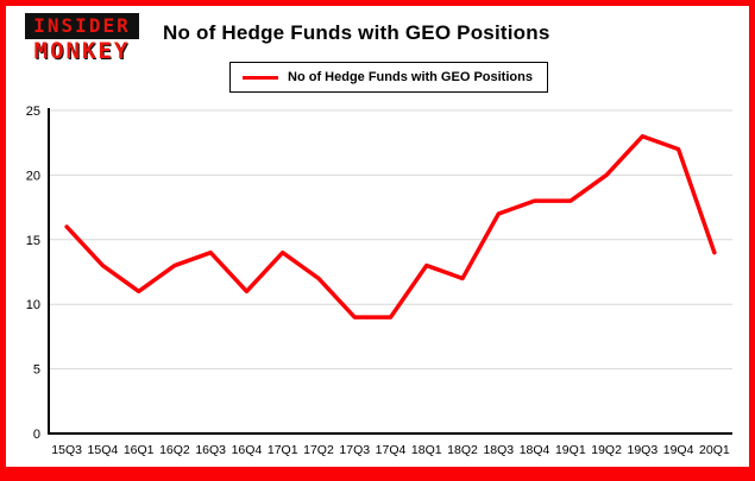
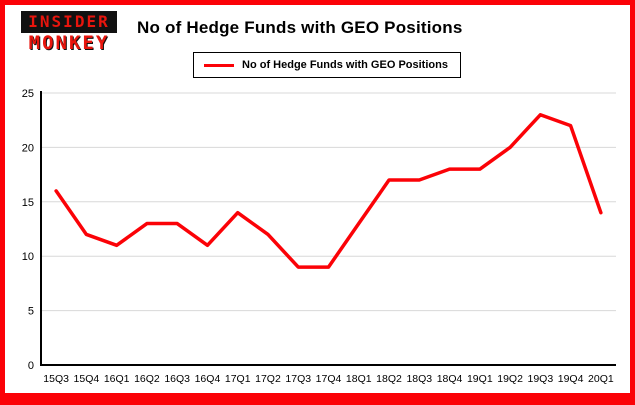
15Q4: 13 -> 12
16Q3: 14 -> 13
18Q2: 12 -> 17
